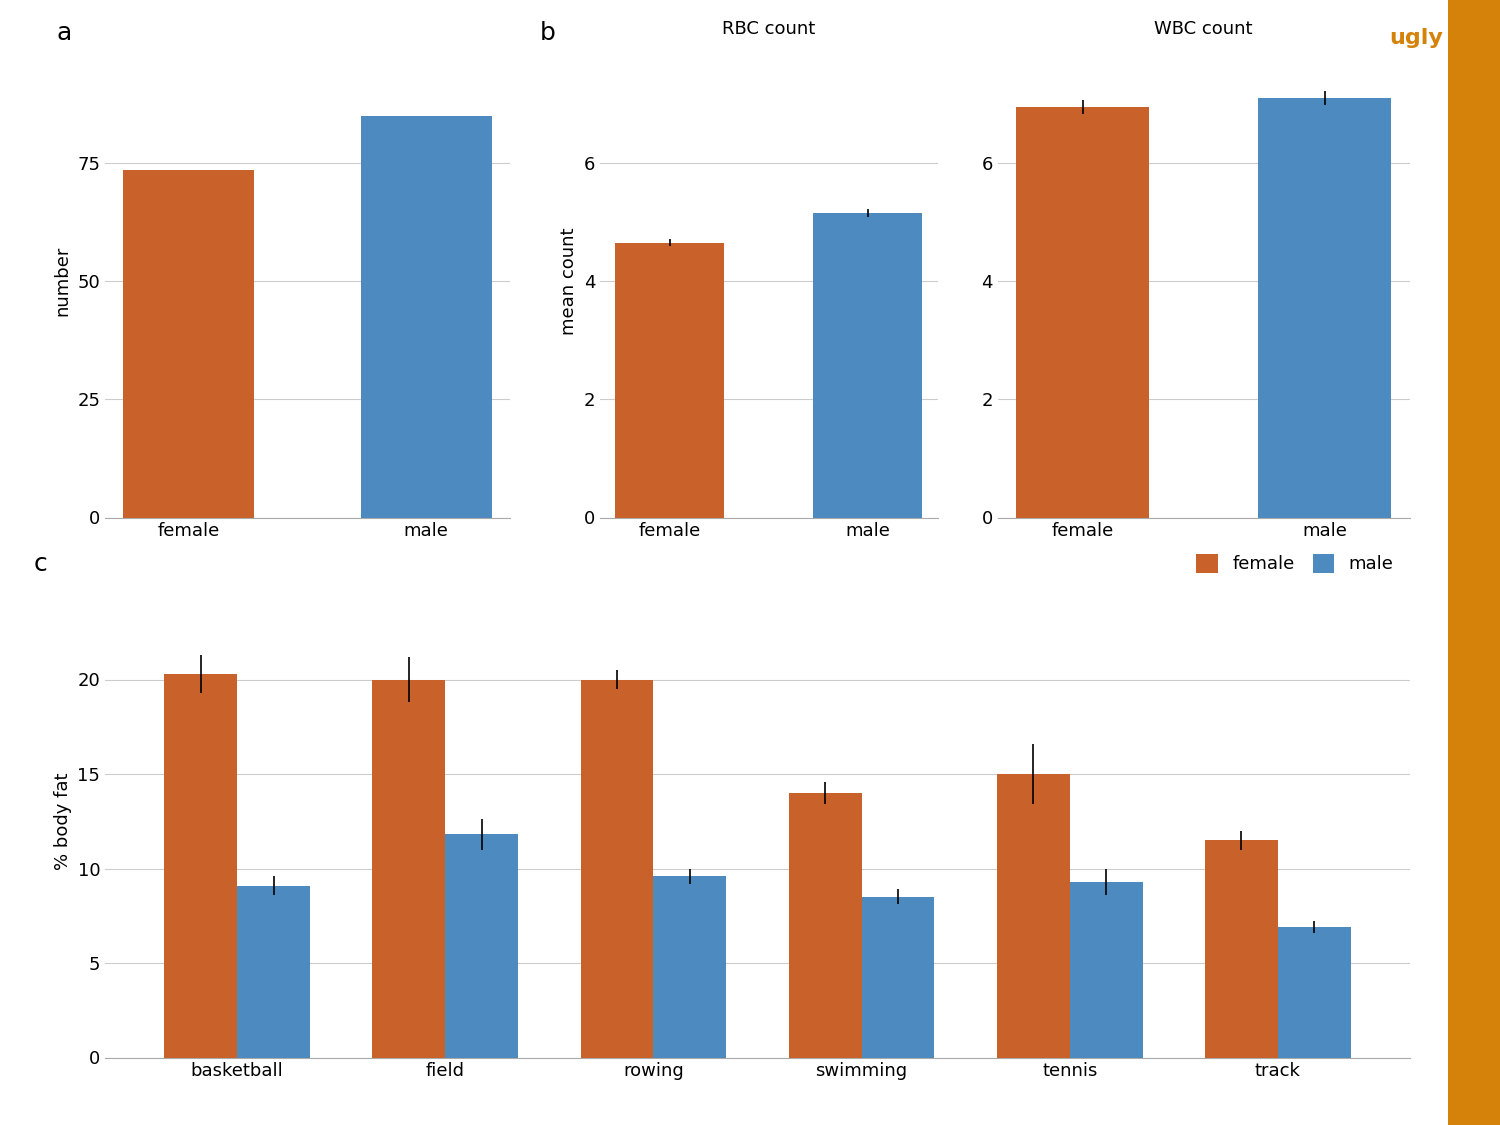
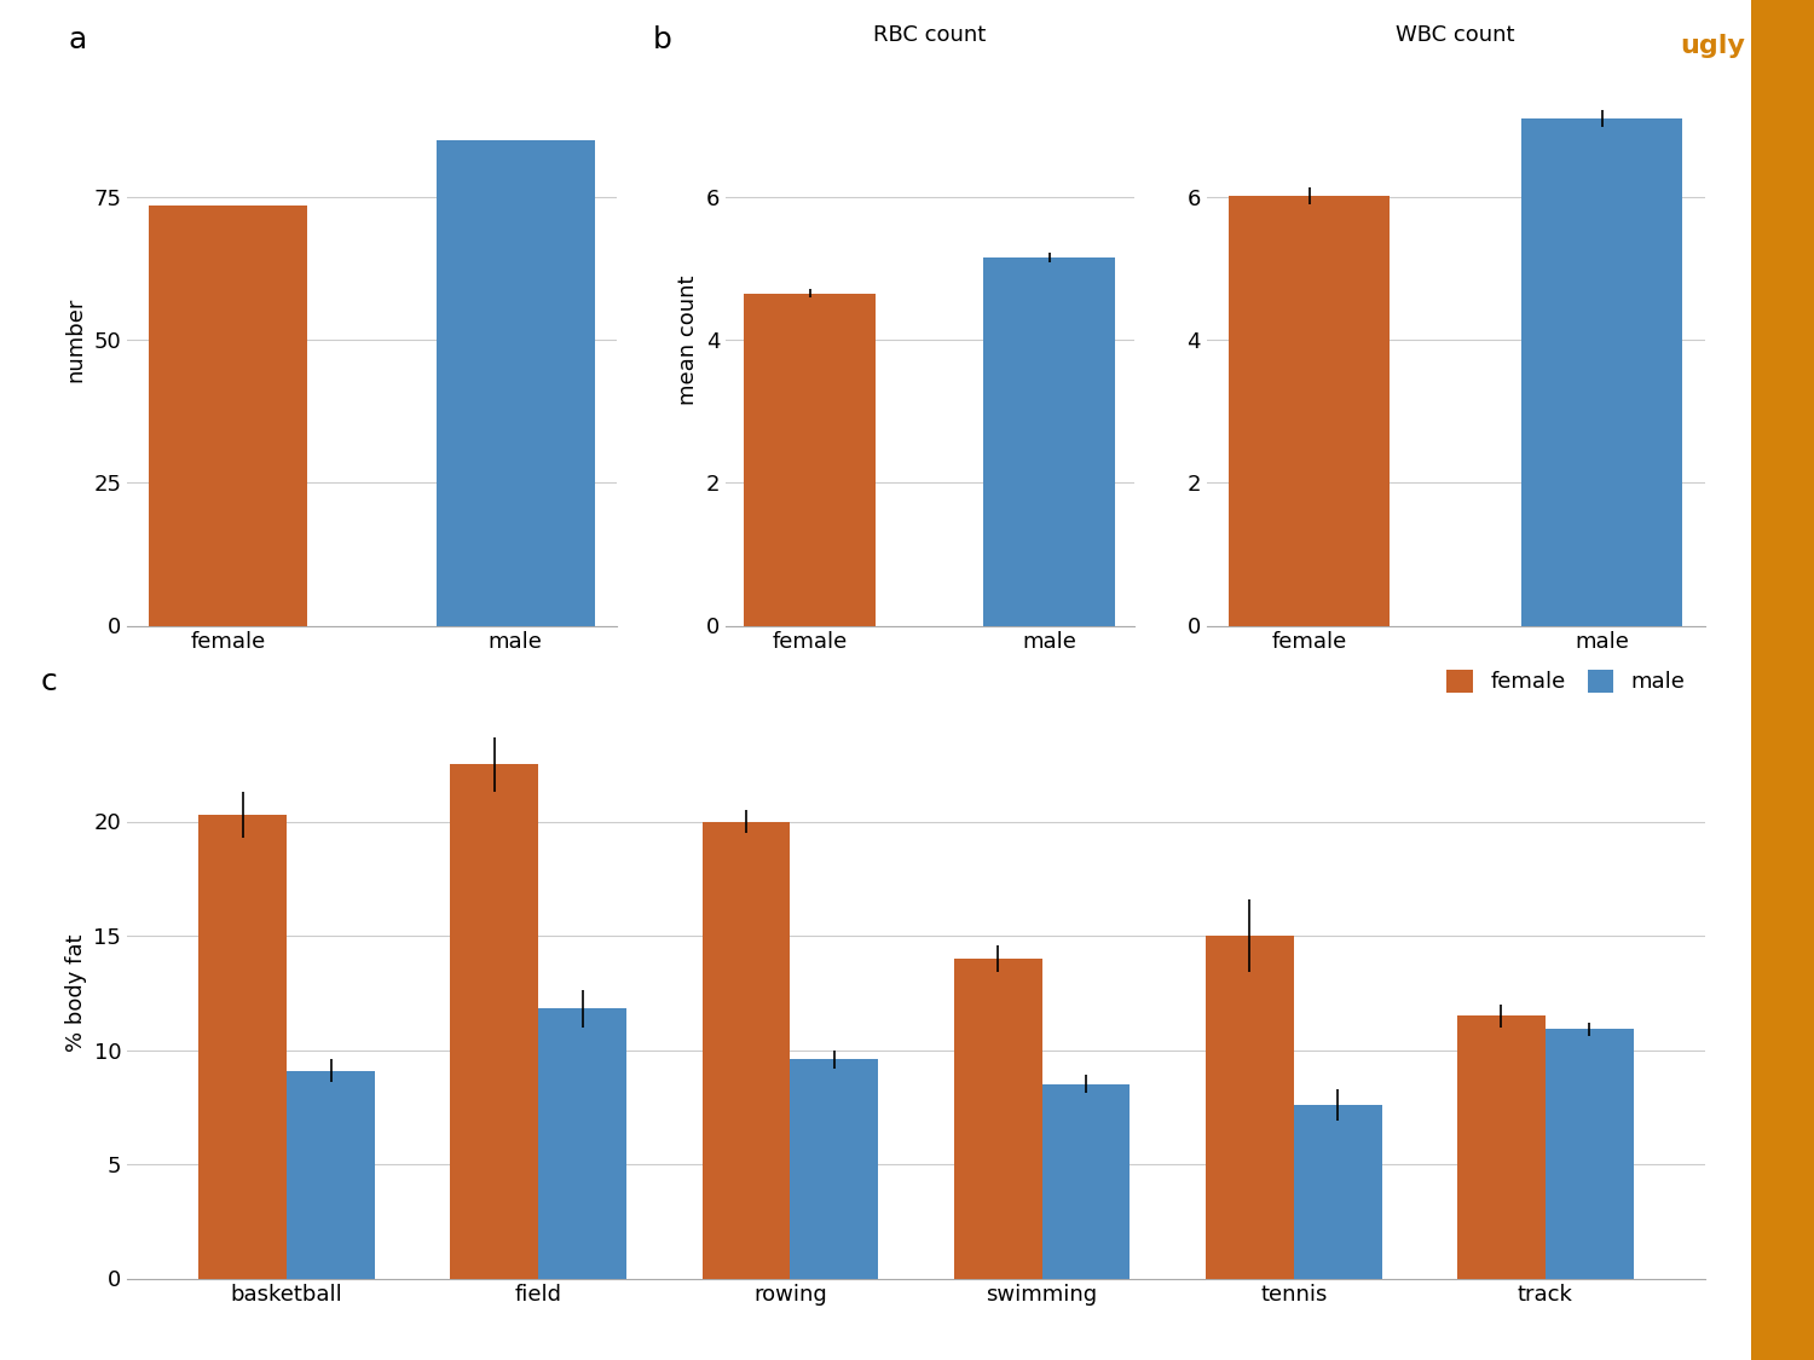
WBC count/female: 6.95 -> 6.02
female/field: 20.0 -> 22.5
male/tennis: 9.3 -> 7.6
male/track: 6.9 -> 10.9
